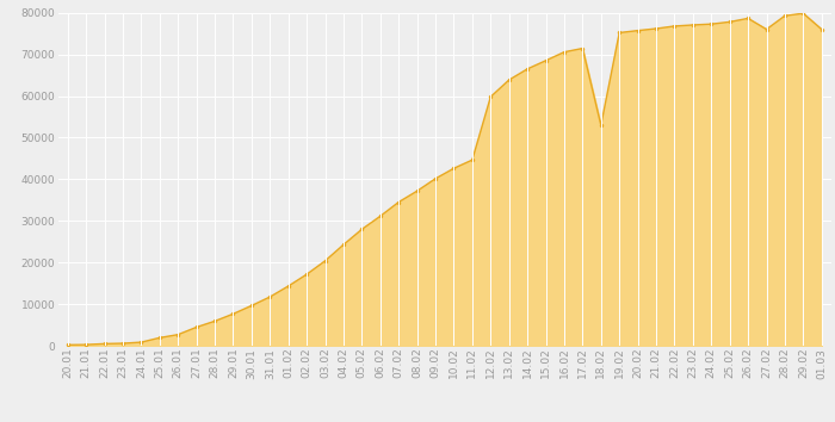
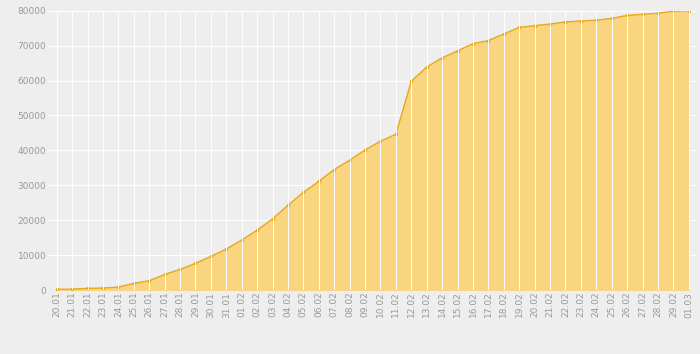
18.02: 53000 -> 73300
27.02: 76000 -> 79000
01.03: 76000 -> 80000
